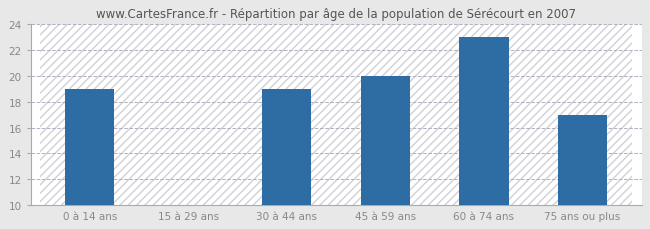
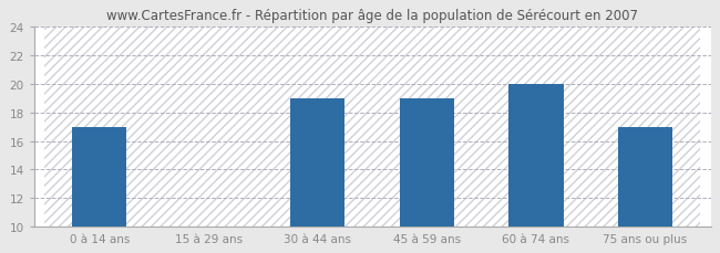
0 à 14 ans: 19 -> 17
45 à 59 ans: 20 -> 19
60 à 74 ans: 23 -> 20
